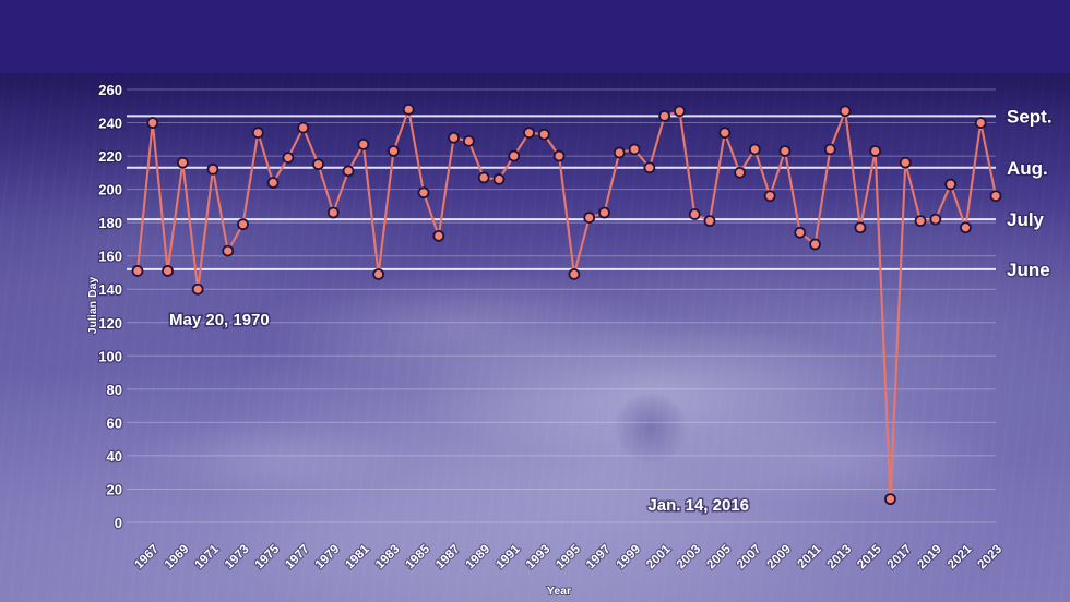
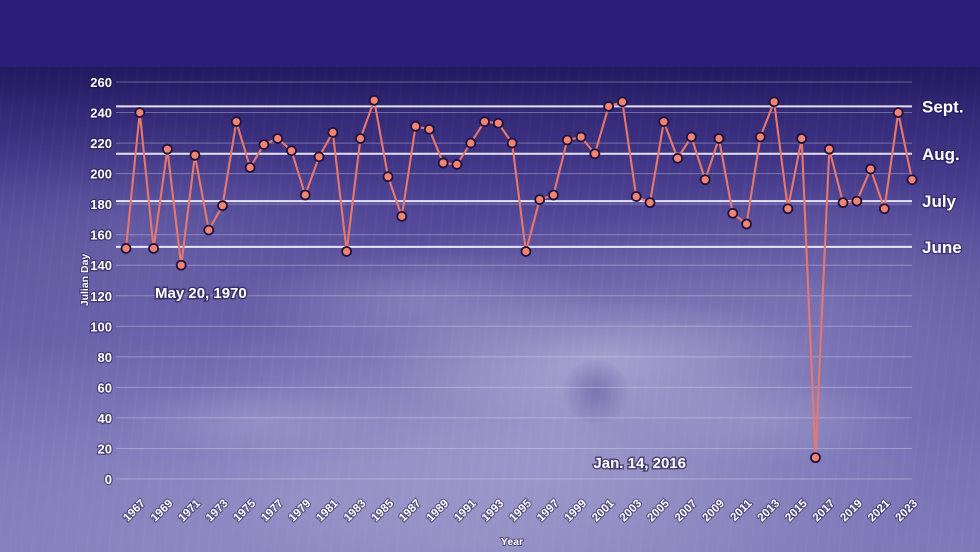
1977: 237 -> 223
